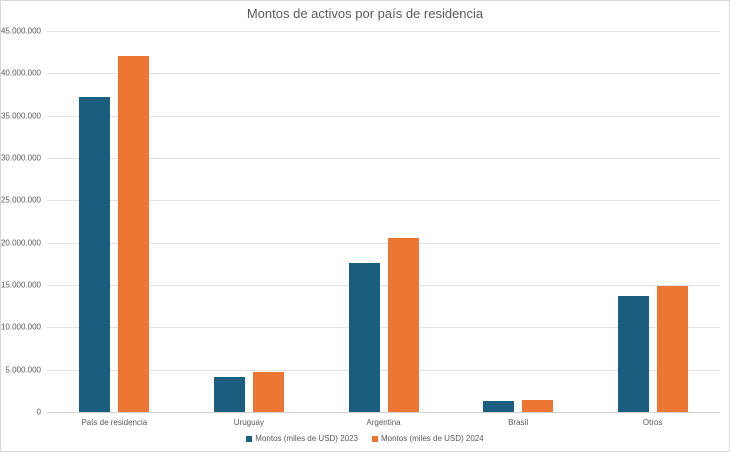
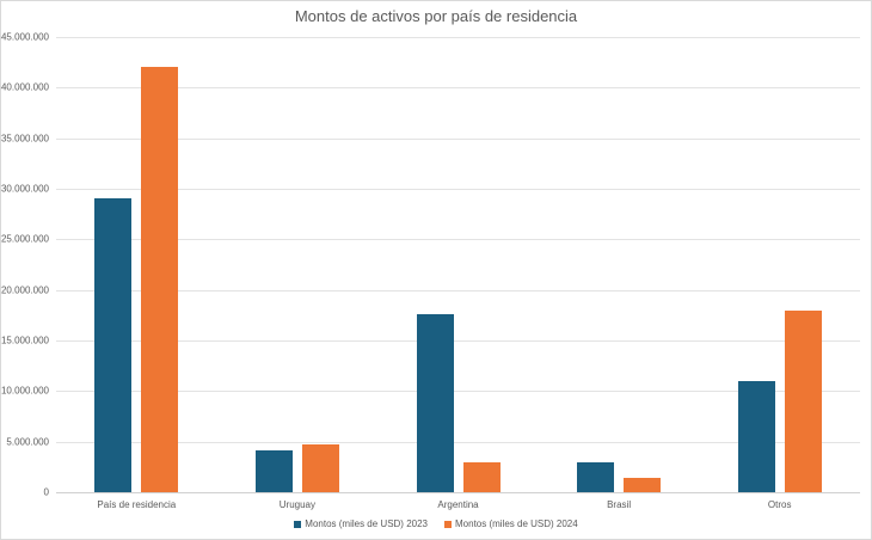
Montos (miles de USD) 2023/País de residencia: 37000000 -> 29000000
Montos (miles de USD) 2024/Argentina: 21000000 -> 3000000
Montos (miles de USD) 2023/Brasil: 1000000 -> 3000000
Montos (miles de USD) 2023/Otros: 14000000 -> 11000000
Montos (miles de USD) 2024/Otros: 15000000 -> 18000000
